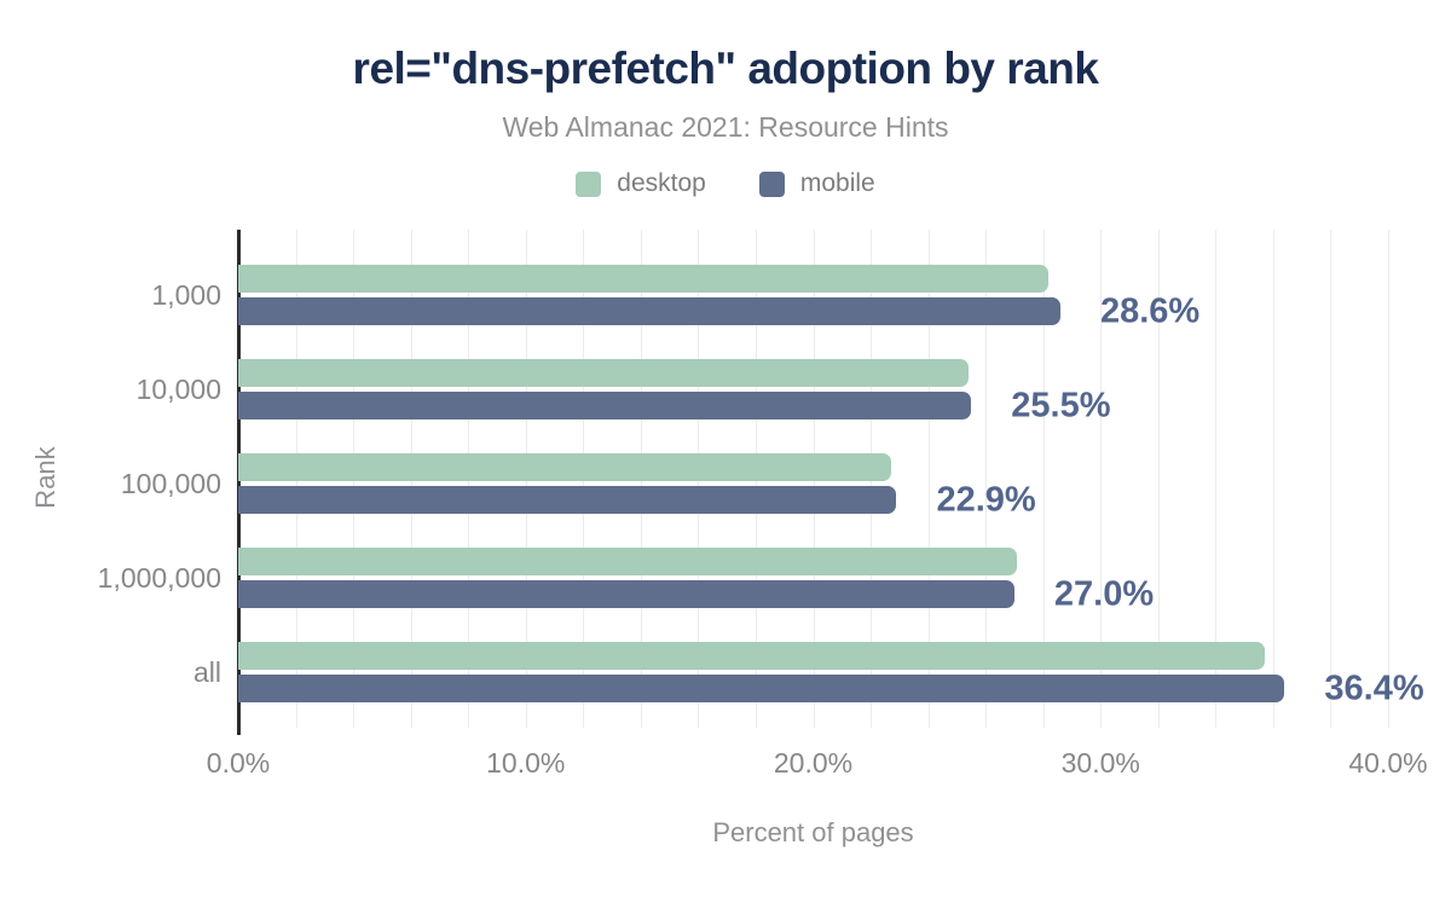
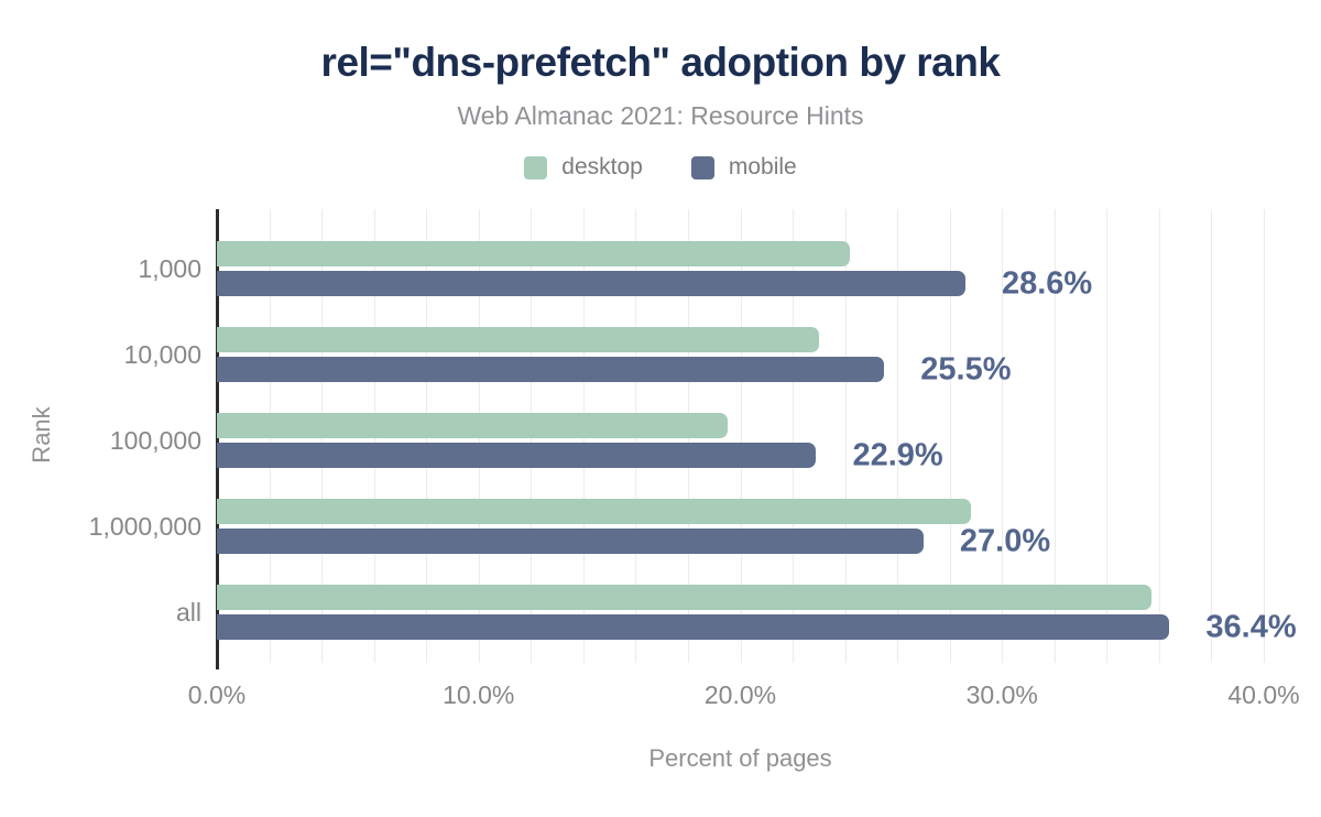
desktop/1,000: 28.2% -> 24.2%
desktop/10,000: 25.4% -> 23.0%
desktop/100,000: 22.7% -> 19.5%
desktop/1,000,000: 27.1% -> 28.8%
